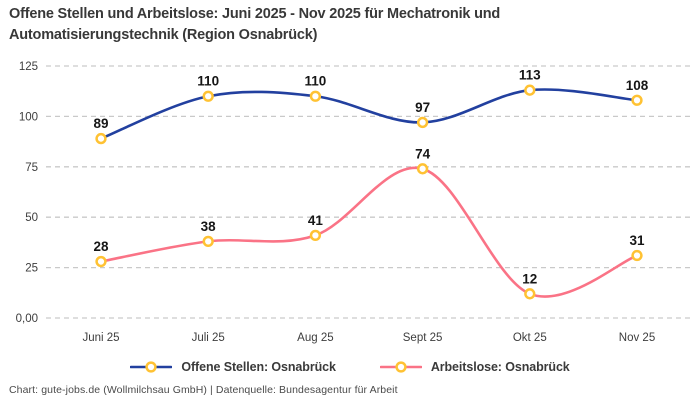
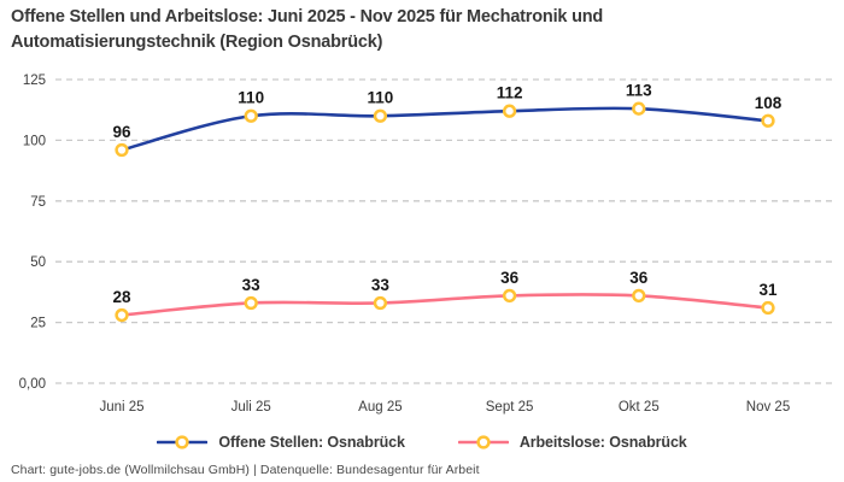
Offene Stellen: Osnabrück/Juni 25: 89 -> 96
Arbeitslose: Osnabrück/Juli 25: 38 -> 33
Arbeitslose: Osnabrück/Aug 25: 41 -> 33
Offene Stellen: Osnabrück/Sept 25: 97 -> 112
Arbeitslose: Osnabrück/Sept 25: 74 -> 36
Arbeitslose: Osnabrück/Okt 25: 12 -> 36
